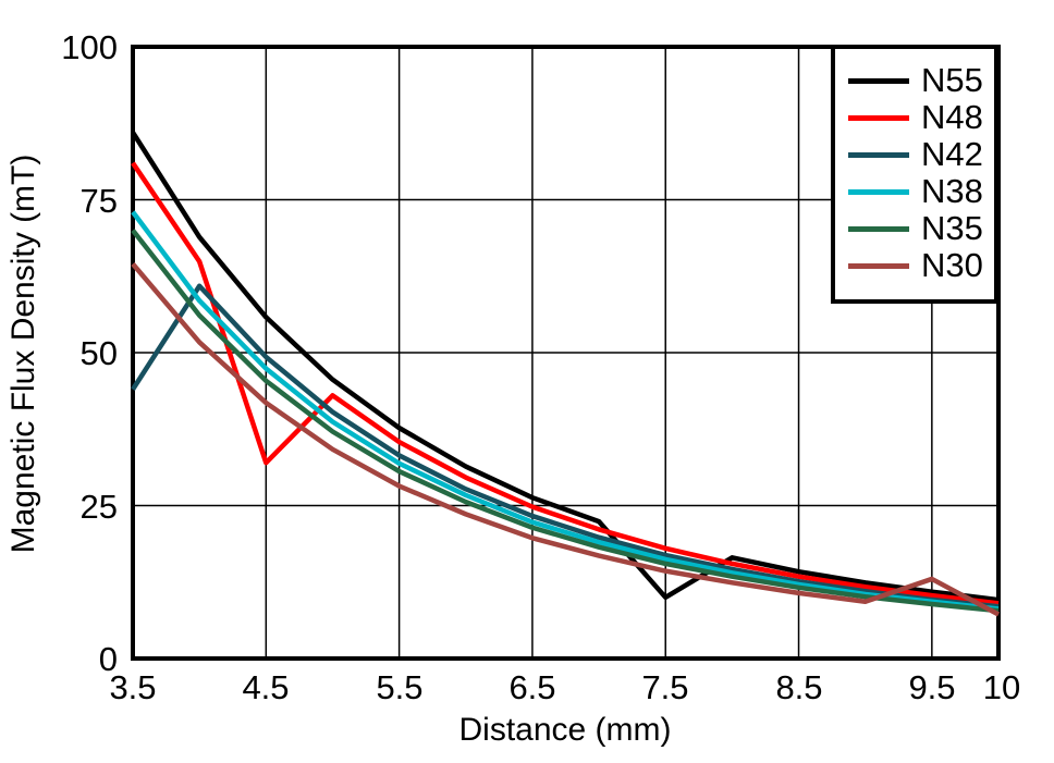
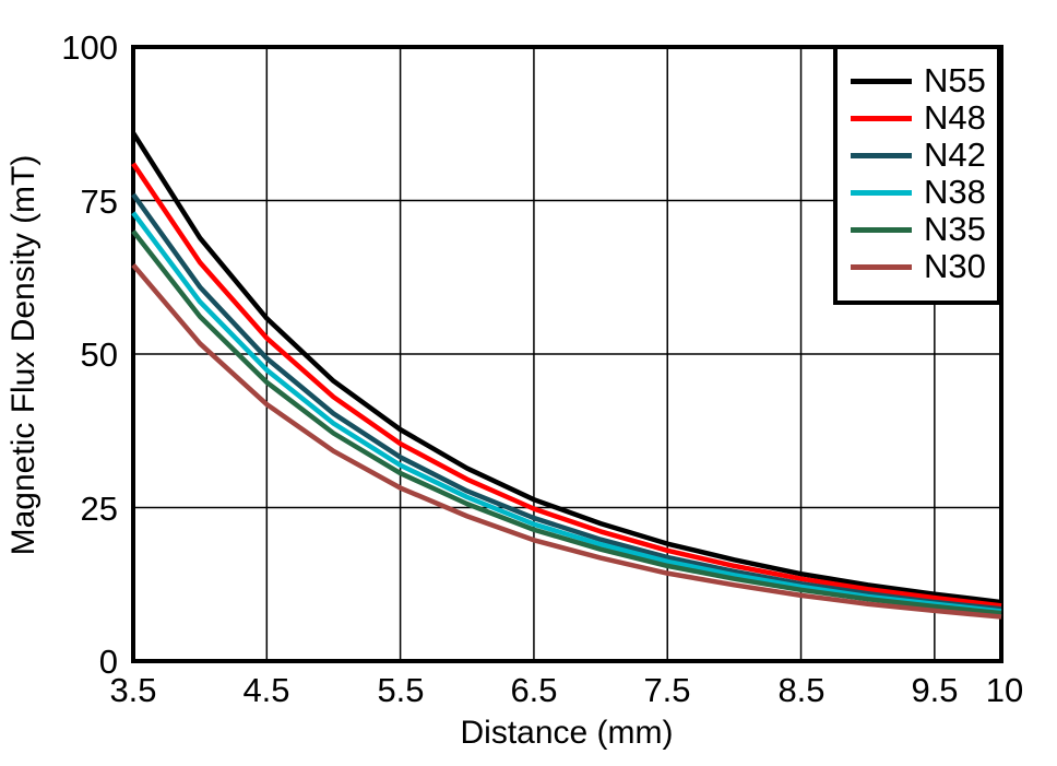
N42/3.5: 44 -> 76
N48/4.5: 32 -> 53
N55/7.5: 10 -> 19
N30/9.5: 13 -> 8
